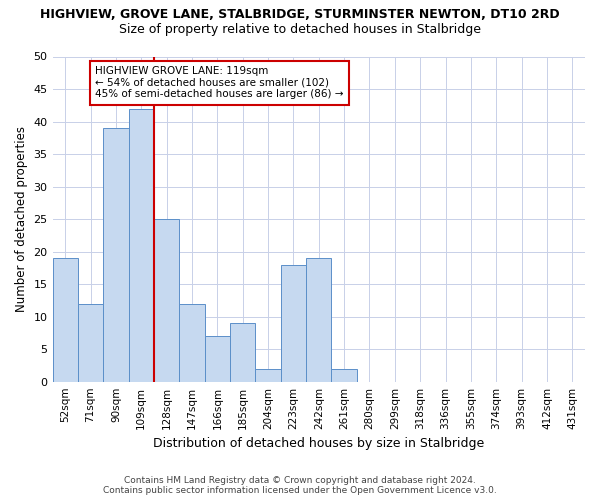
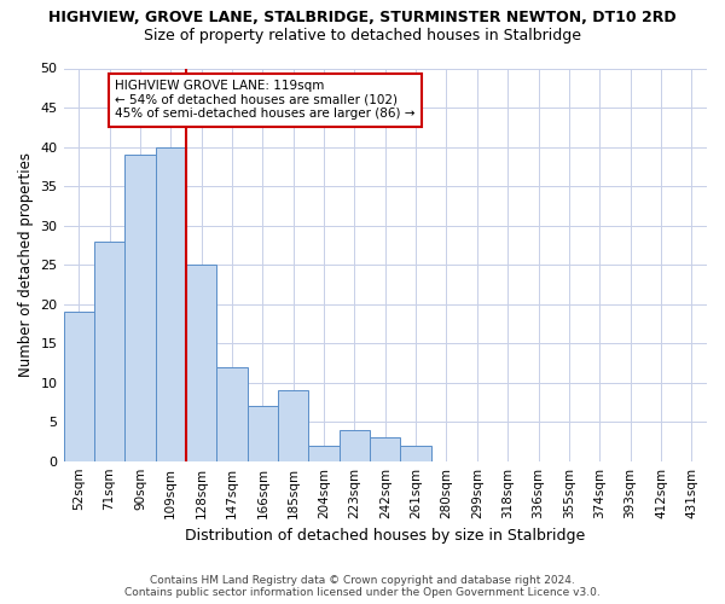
71sqm: 12 -> 28
109sqm: 42 -> 40
223sqm: 18 -> 4
242sqm: 19 -> 3
